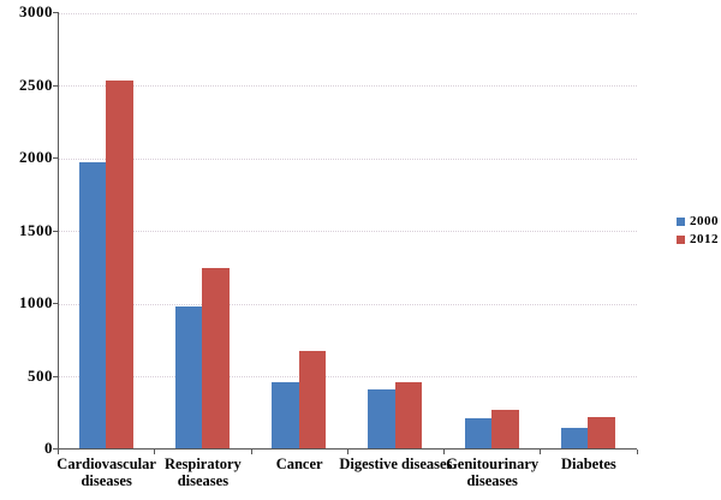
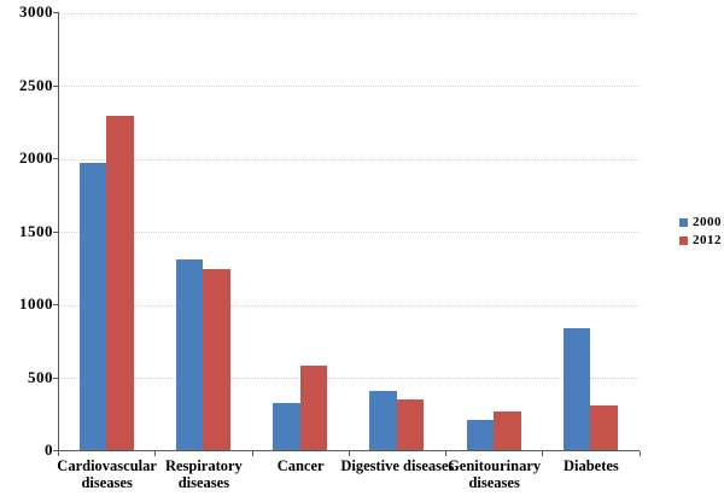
2012/Cardiovascular diseases: 2530 -> 2290
2000/Respiratory diseases: 980 -> 1310
2000/Cancer: 460 -> 330
2012/Cancer: 670 -> 580
2012/Digestive diseases: 460 -> 350
2000/Diabetes: 140 -> 840
2012/Diabetes: 220 -> 310
